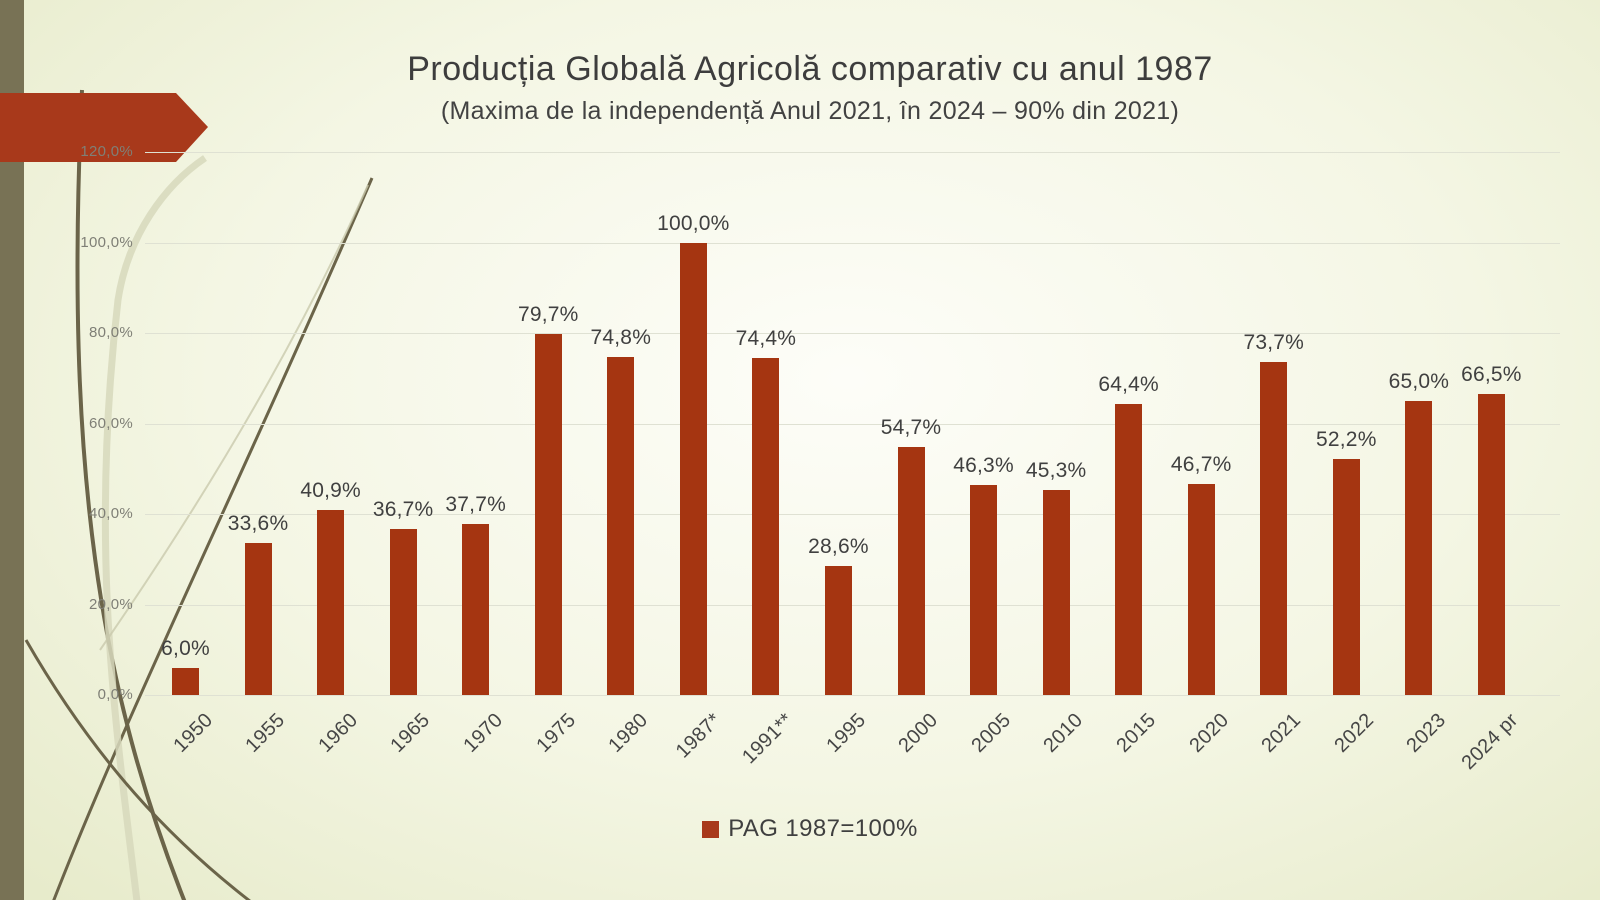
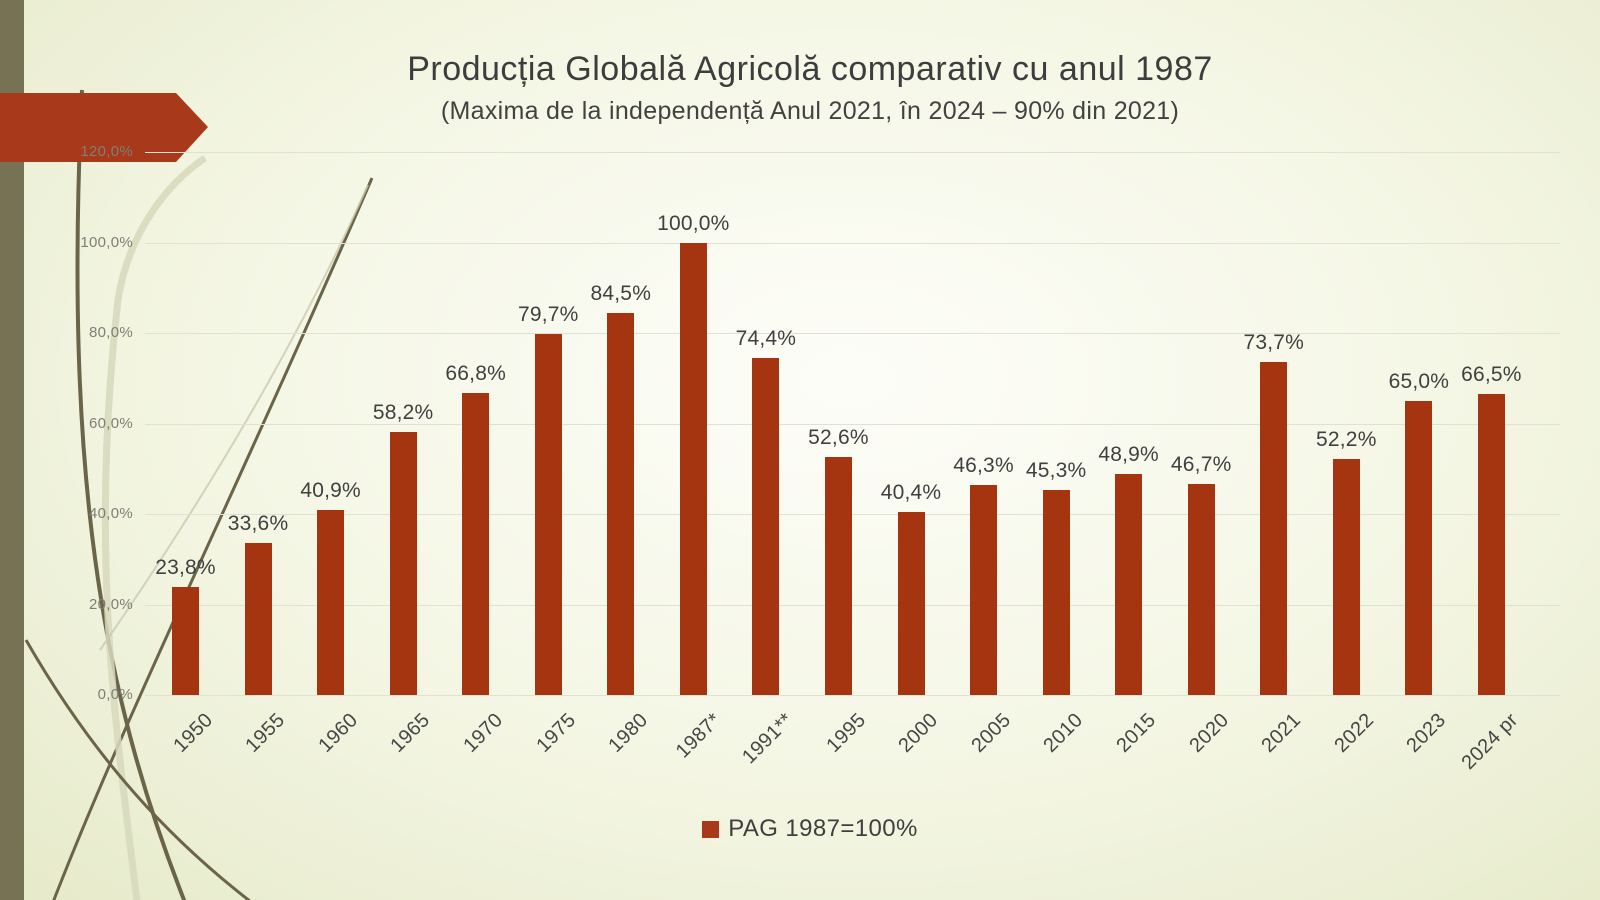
1950: 6,0% -> 23,8%
1965: 36,7% -> 58,2%
1970: 37,7% -> 66,8%
1980: 74,8% -> 84,5%
1995: 28,6% -> 52,6%
2000: 54,7% -> 40,4%
2015: 64,4% -> 48,9%
